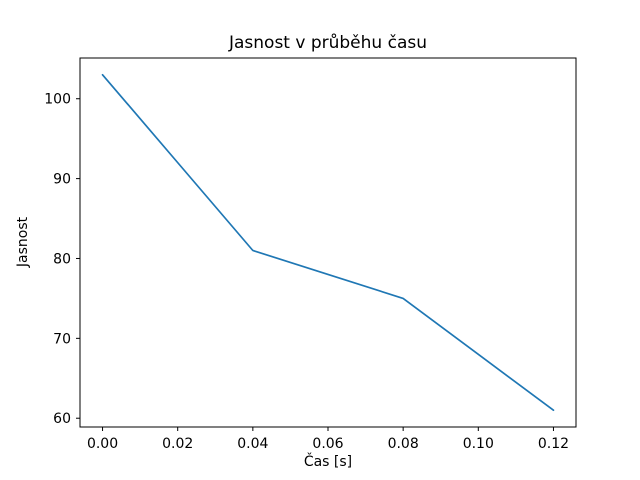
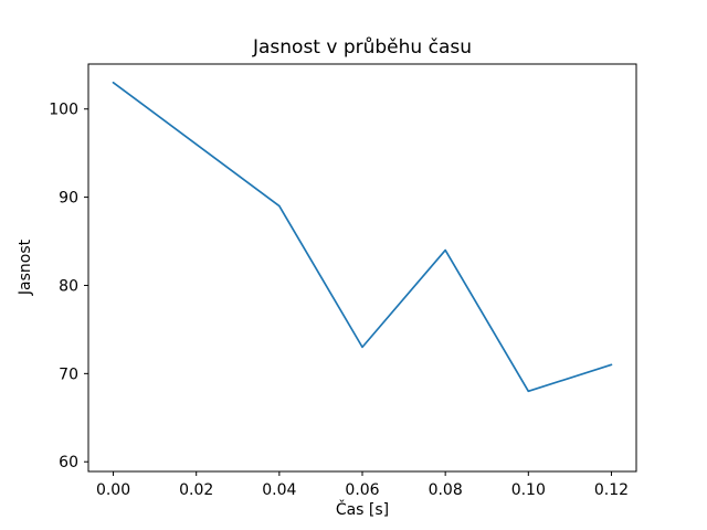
0.02: 92 -> 96
0.04: 81 -> 89
0.06: 78 -> 73
0.08: 75 -> 84
0.12: 61 -> 71
